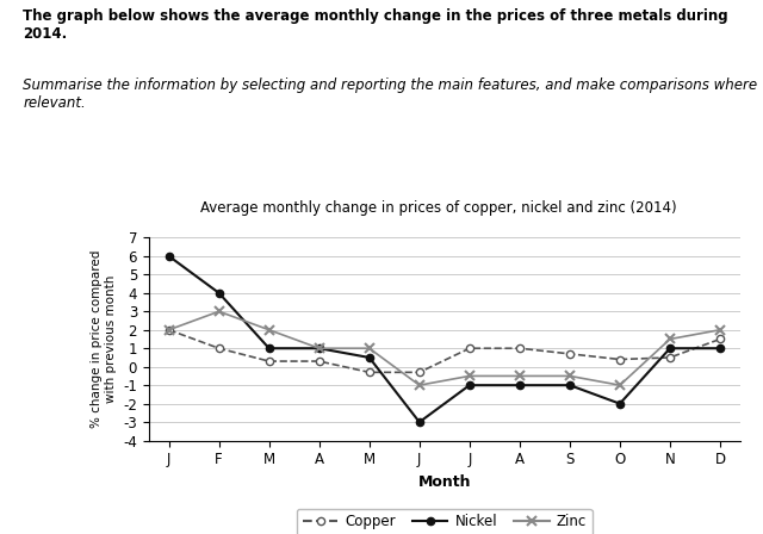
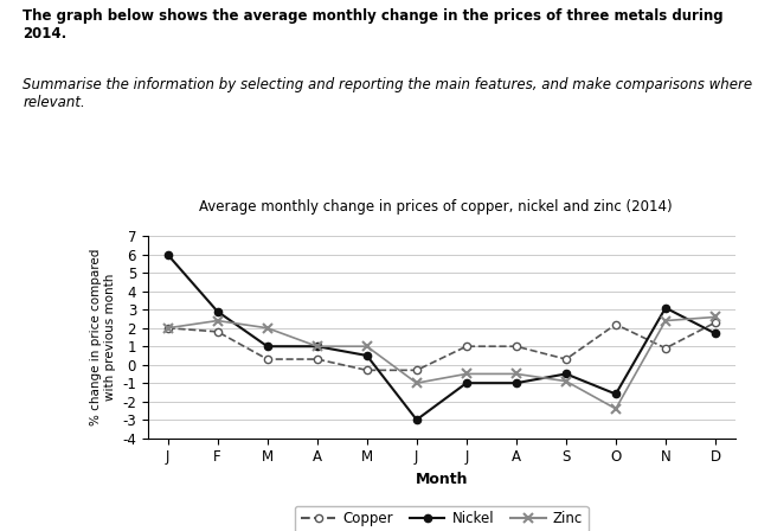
Copper/F: 1.0 -> 1.8
Nickel/F: 4.0 -> 2.9
Zinc/F: 3.0 -> 2.4
Copper/S: 0.7 -> 0.3
Nickel/S: -1.0 -> -0.5
Zinc/S: -0.5 -> -0.9
Copper/O: 0.4 -> 2.2
Nickel/O: -2.0 -> -1.6
Zinc/O: -1.0 -> -2.4
Copper/N: 0.5 -> 0.9
Nickel/N: 1.0 -> 3.1
Zinc/N: 1.5 -> 2.4
Copper/D: 1.5 -> 2.3
Nickel/D: 1.0 -> 1.7
Zinc/D: 2.0 -> 2.6
